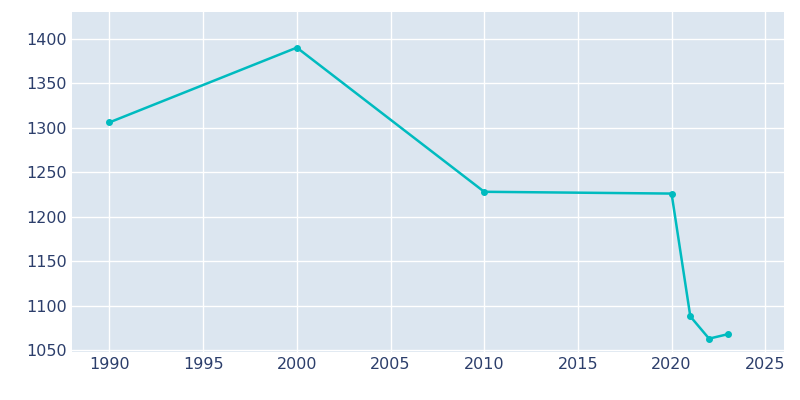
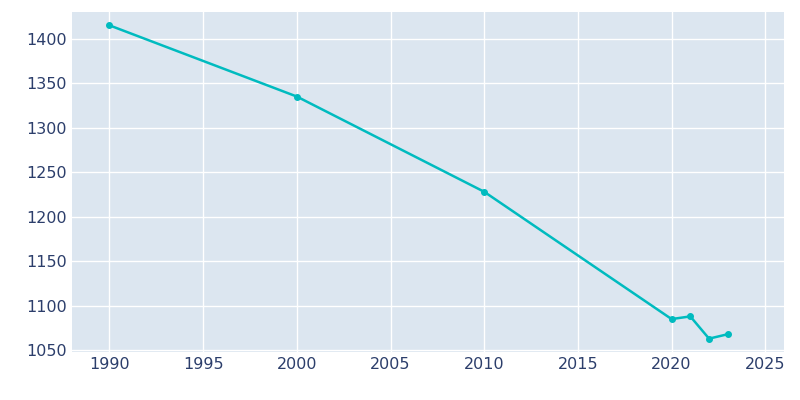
1990: 1306 -> 1415
2000: 1390 -> 1335
2020: 1226 -> 1085
